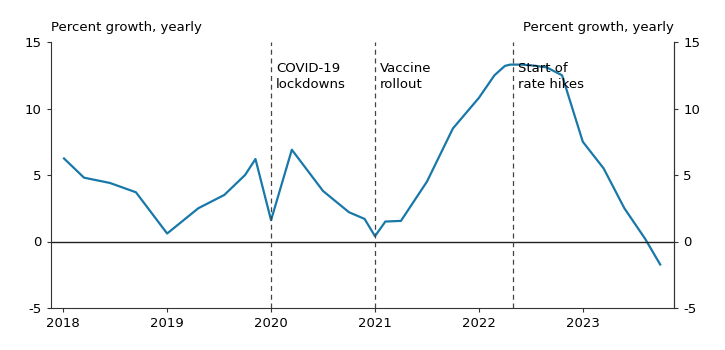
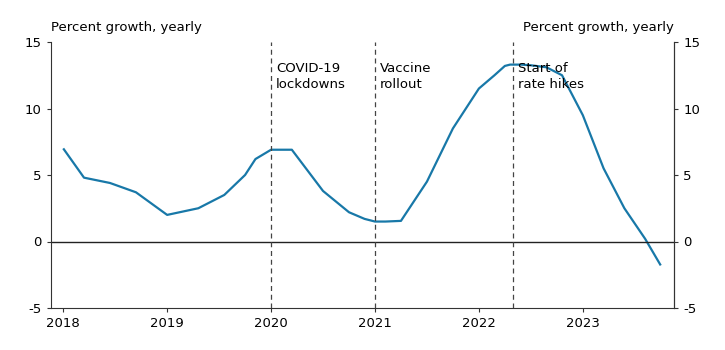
2018: 6.3 -> 7.0
2019: 0.6 -> 2.0
2020: 1.6 -> 6.9
2021: 0.4 -> 1.5
2022: 10.8 -> 11.5
2023: 7.5 -> 9.5
